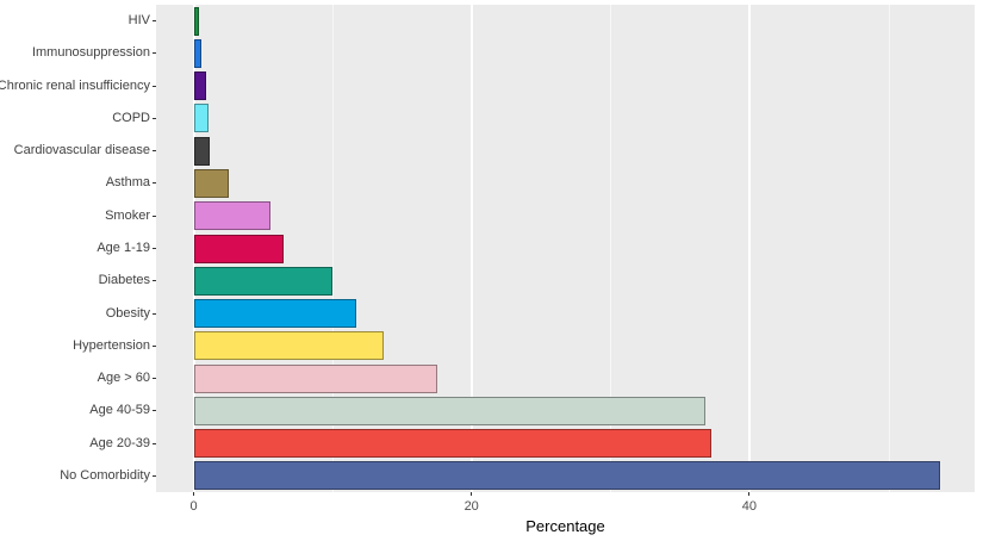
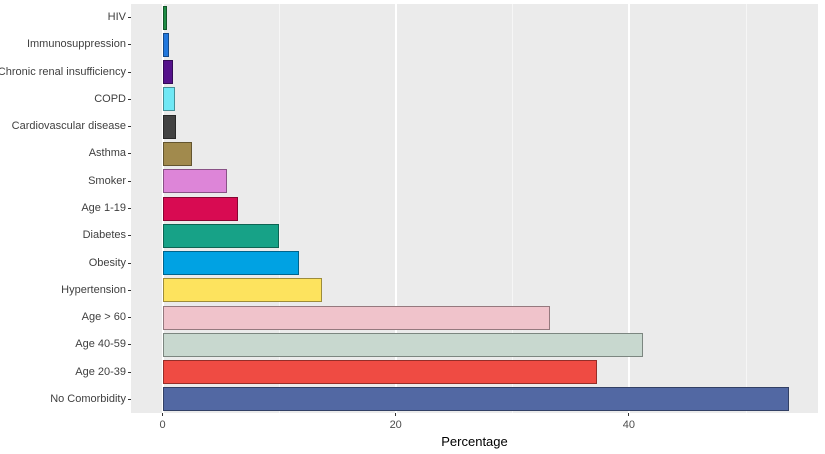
Age > 60: 17.5 -> 33.2
Age 40-59: 36.8 -> 41.2
